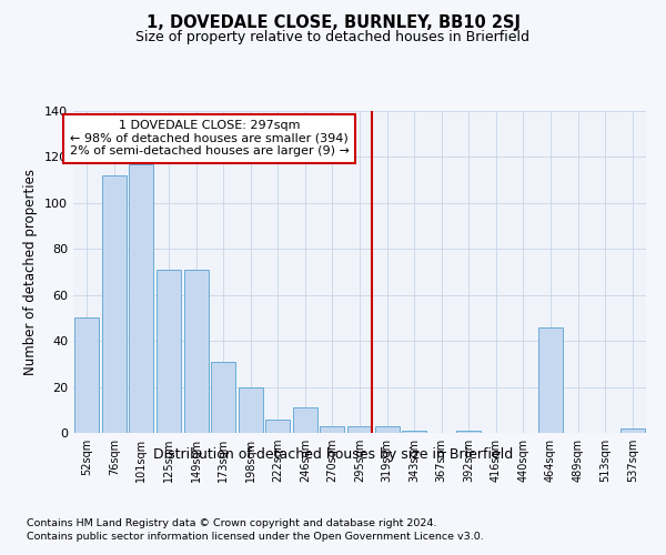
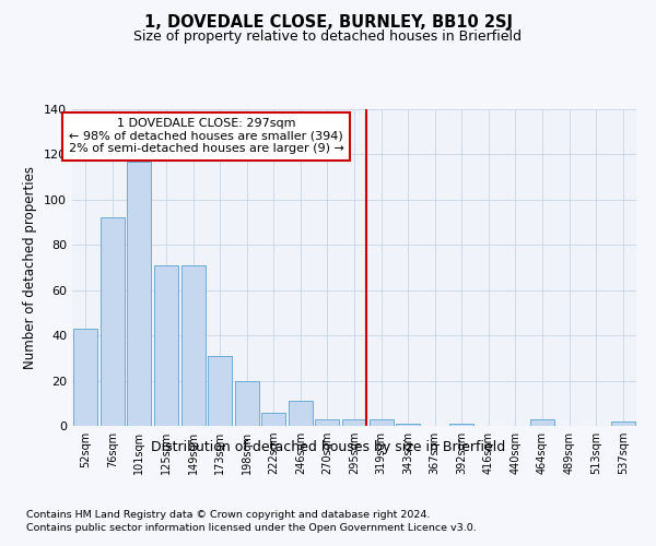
52sqm: 50 -> 43
76sqm: 112 -> 92
464sqm: 46 -> 3
